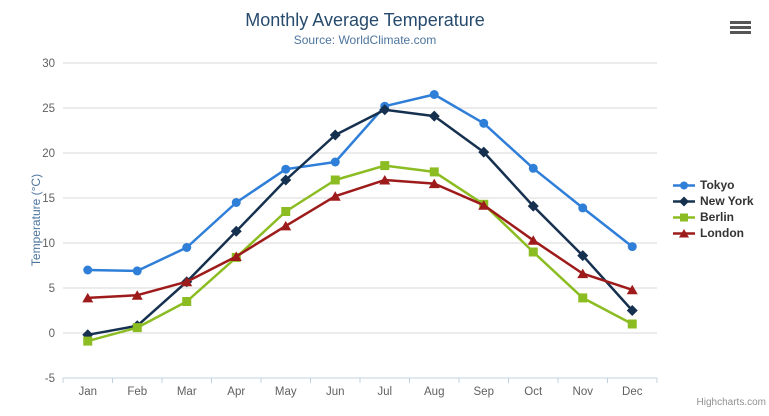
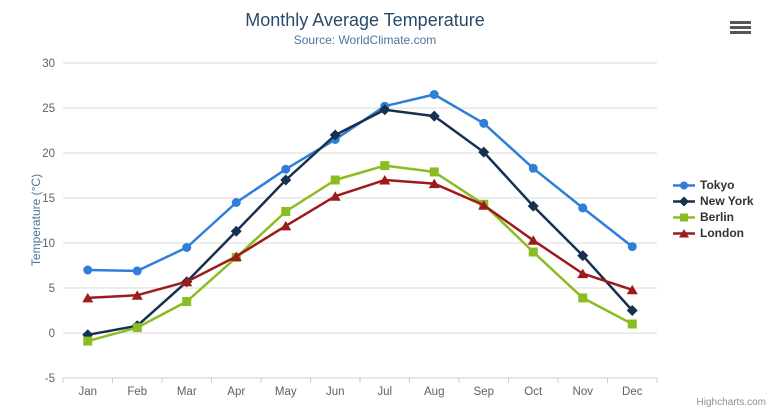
Tokyo/Jun: 19 -> 22
